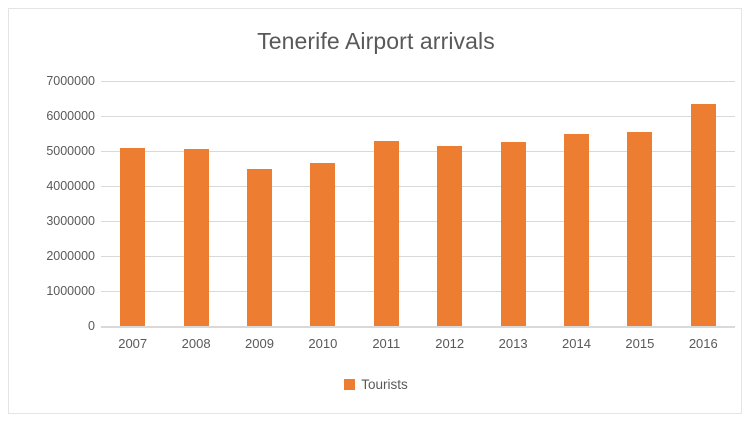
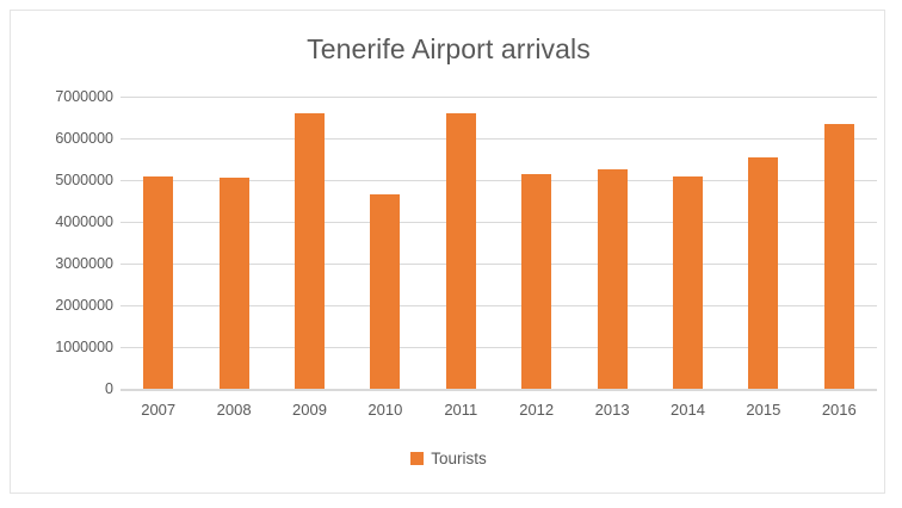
2009: 4500000 -> 6600000
2011: 5300000 -> 6600000
2014: 5500000 -> 5100000
